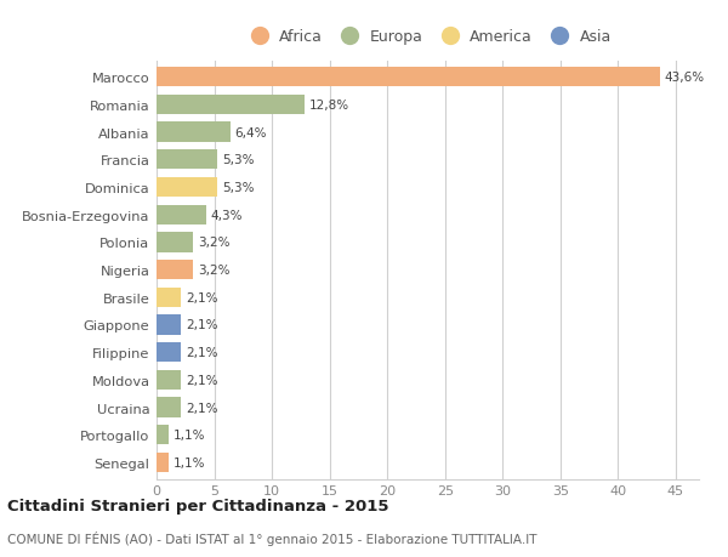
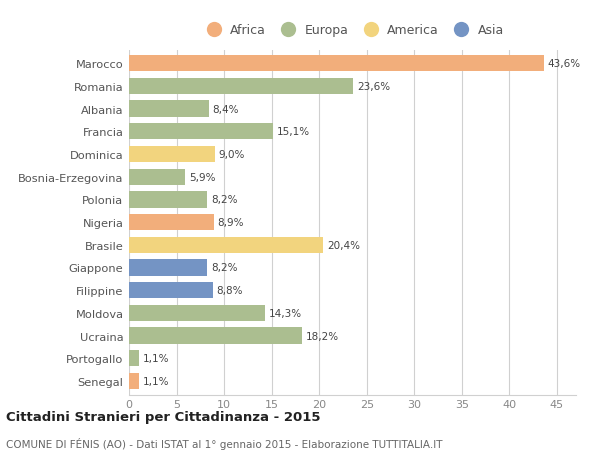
Romania: 12,8% -> 23,6%
Albania: 6,4% -> 8,4%
Francia: 5,3% -> 15,1%
Dominica: 5,3% -> 9,0%
Bosnia-Erzegovina: 4,3% -> 5,9%
Polonia: 3,2% -> 8,2%
Nigeria: 3,2% -> 8,9%
Brasile: 2,1% -> 20,4%
Giappone: 2,1% -> 8,2%
Filippine: 2,1% -> 8,8%
Moldova: 2,1% -> 14,3%
Ucraina: 2,1% -> 18,2%
